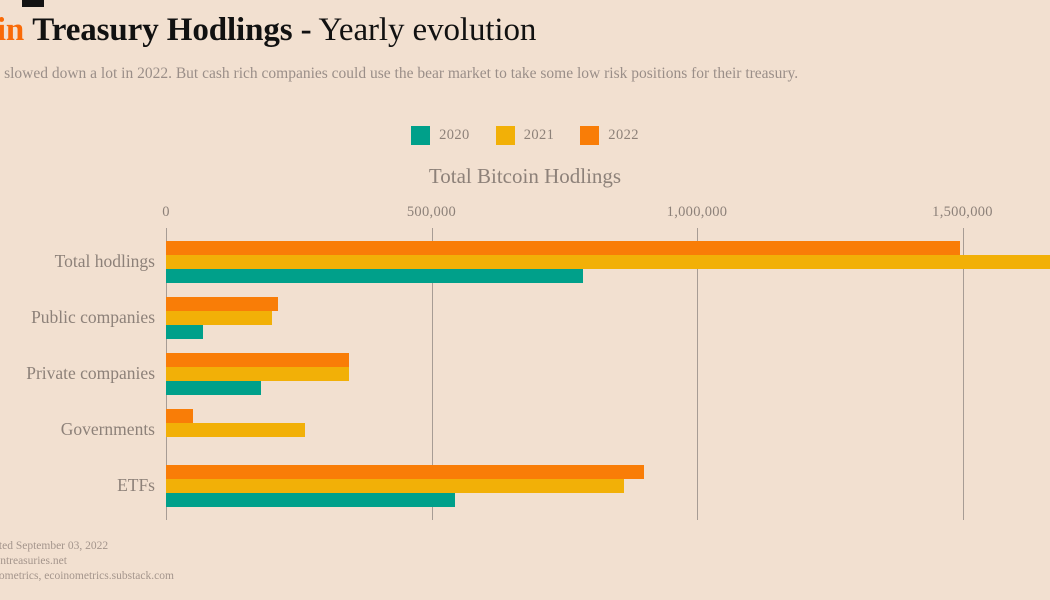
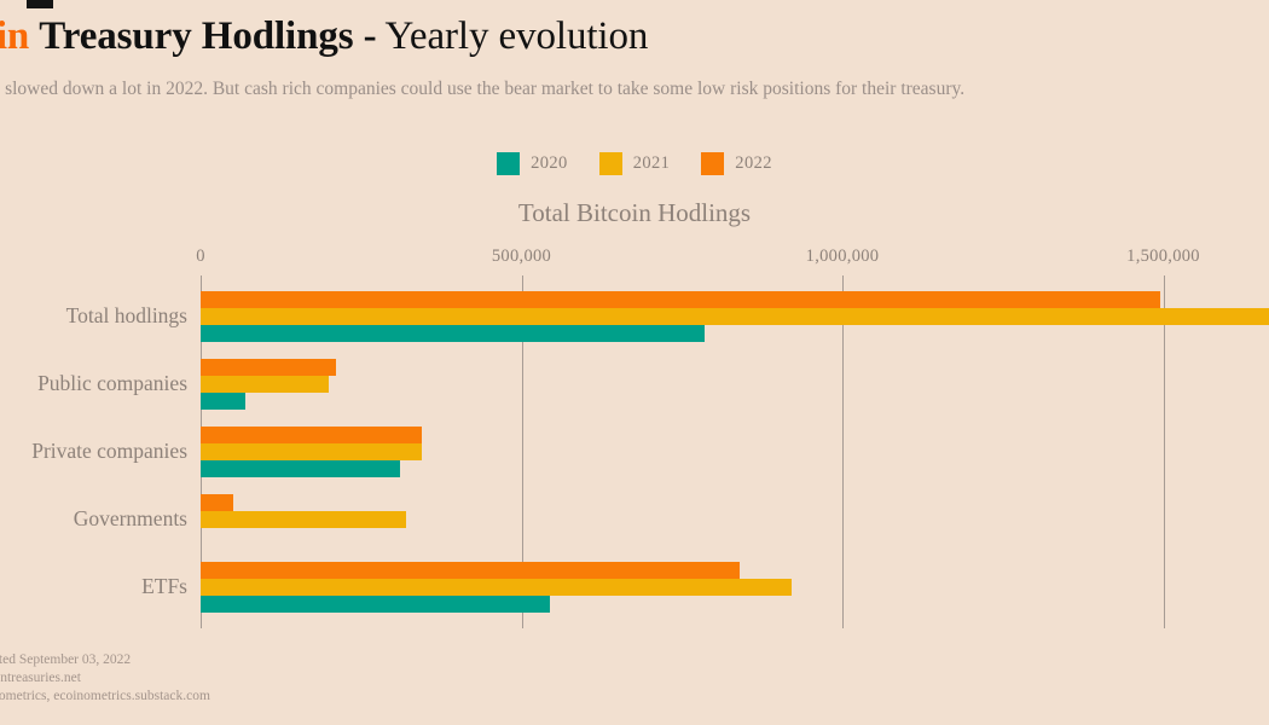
2020/Private companies: 180000 -> 310000
2021/Governments: 260000 -> 320000
2021/ETFs: 860000 -> 920000
2022/ETFs: 900000 -> 840000
